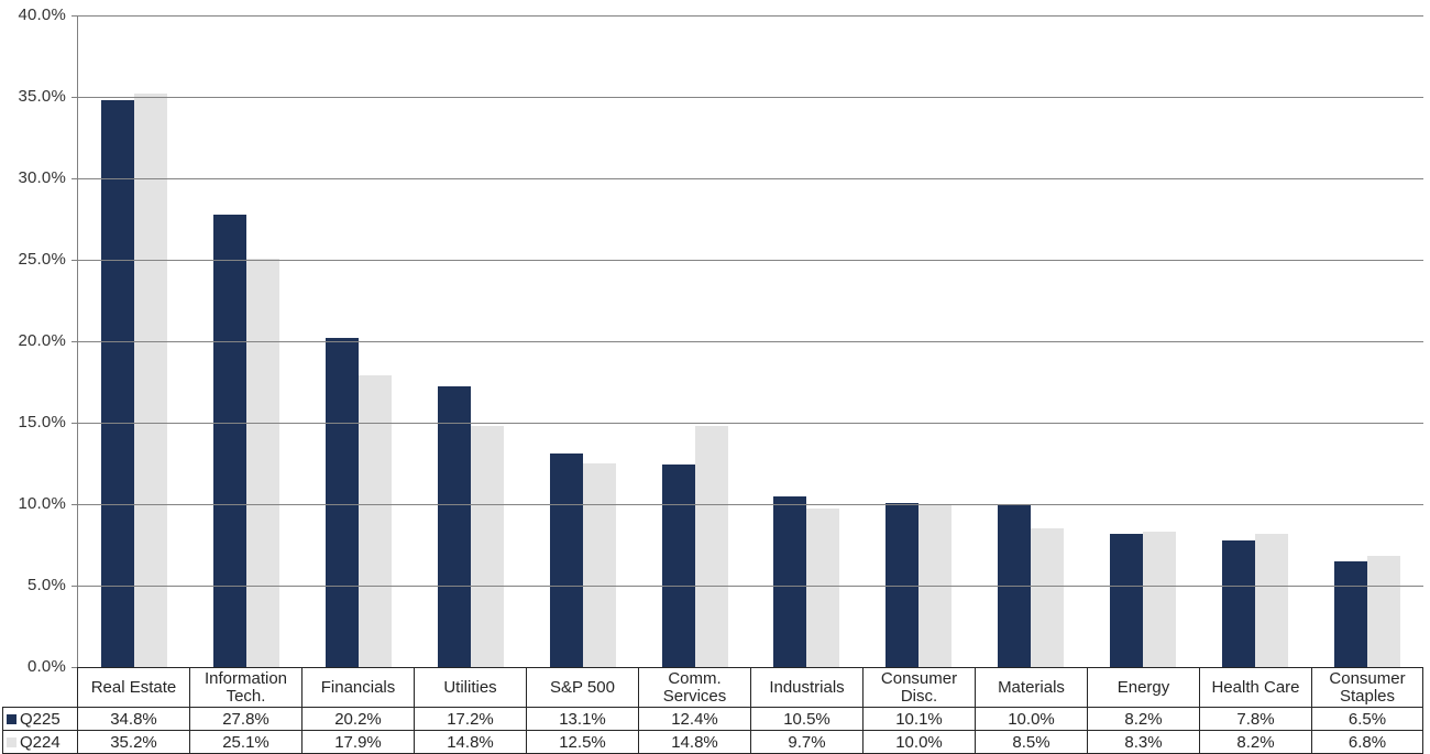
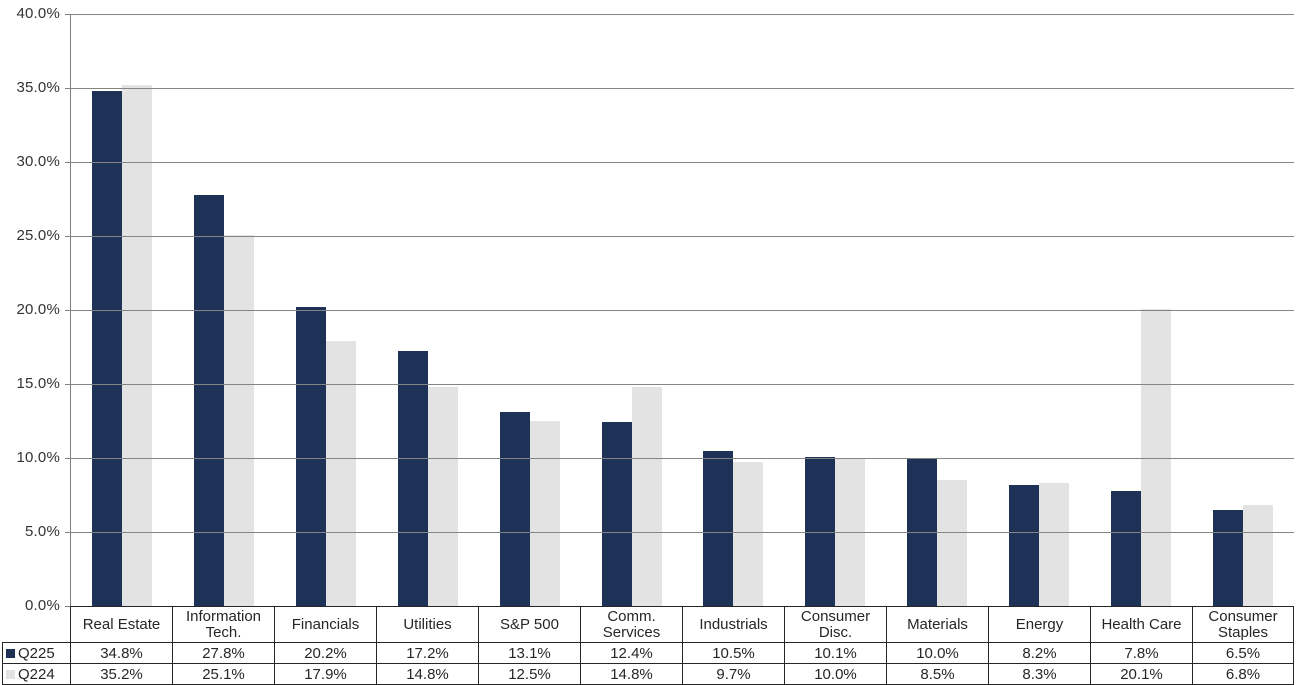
Q224/Health Care: 8.2% -> 20.1%
